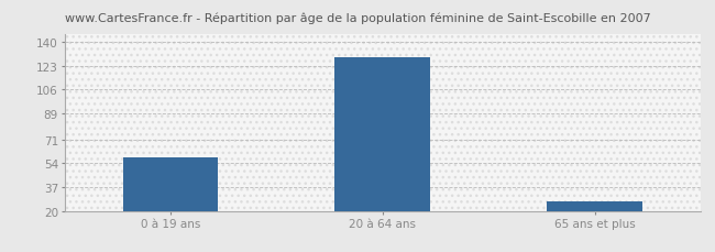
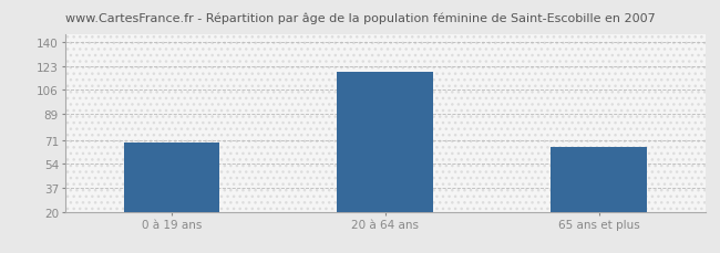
0 à 19 ans: 58 -> 69
20 à 64 ans: 129 -> 119
65 ans et plus: 27 -> 66
